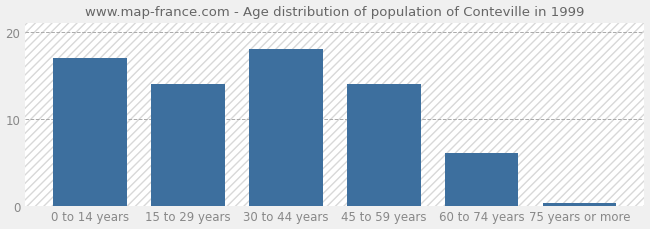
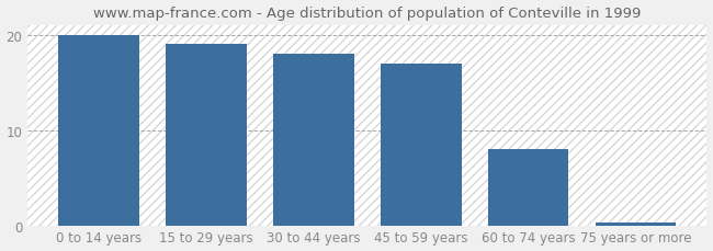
0 to 14 years: 17.0 -> 20.0
15 to 29 years: 14.0 -> 19.0
45 to 59 years: 14.0 -> 17.0
60 to 74 years: 6.0 -> 8.0
